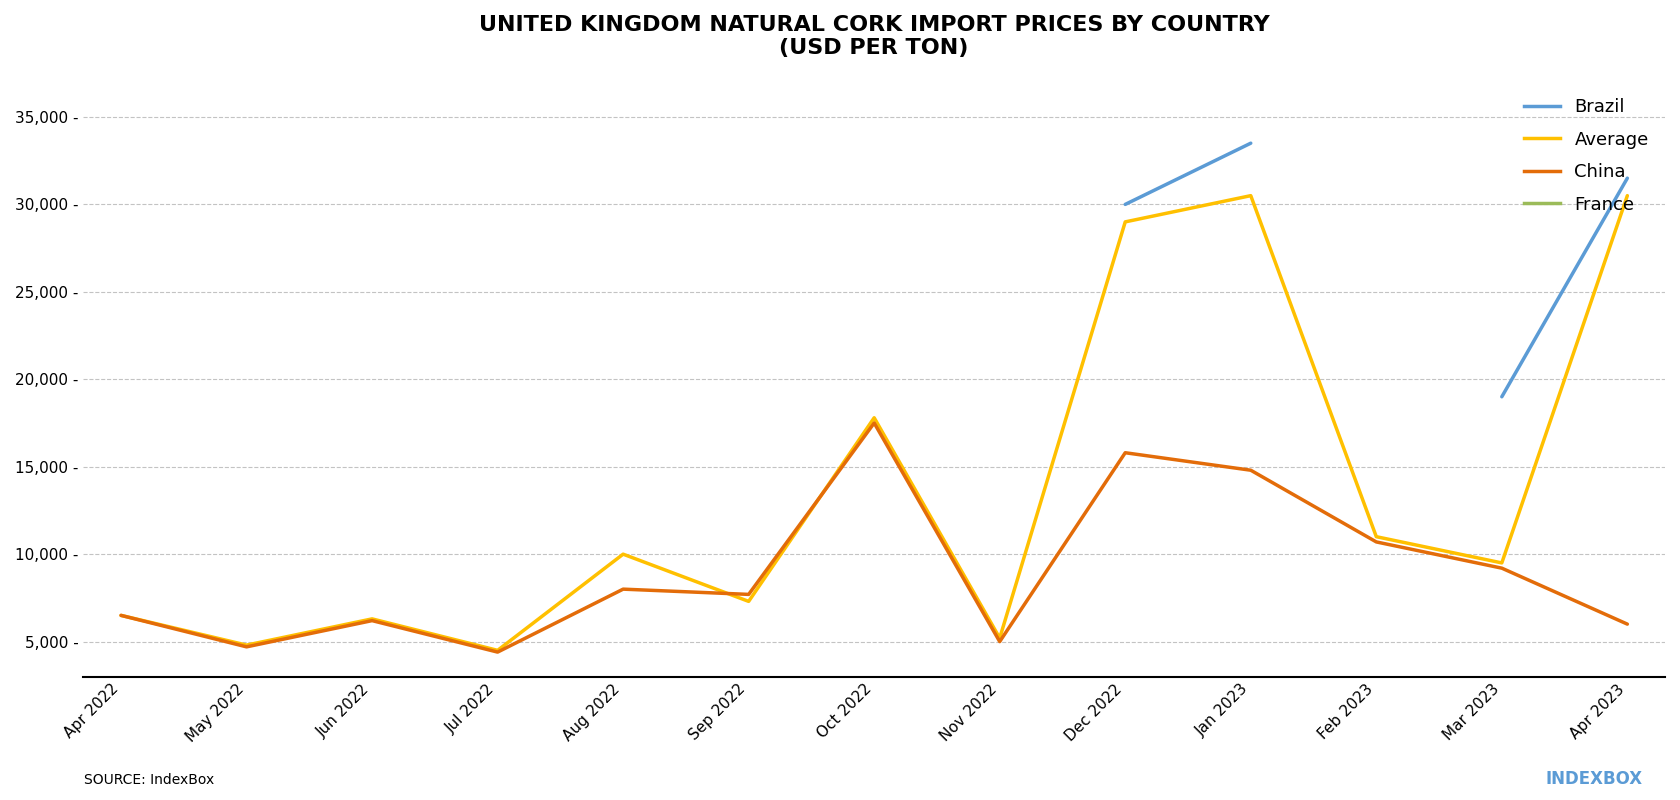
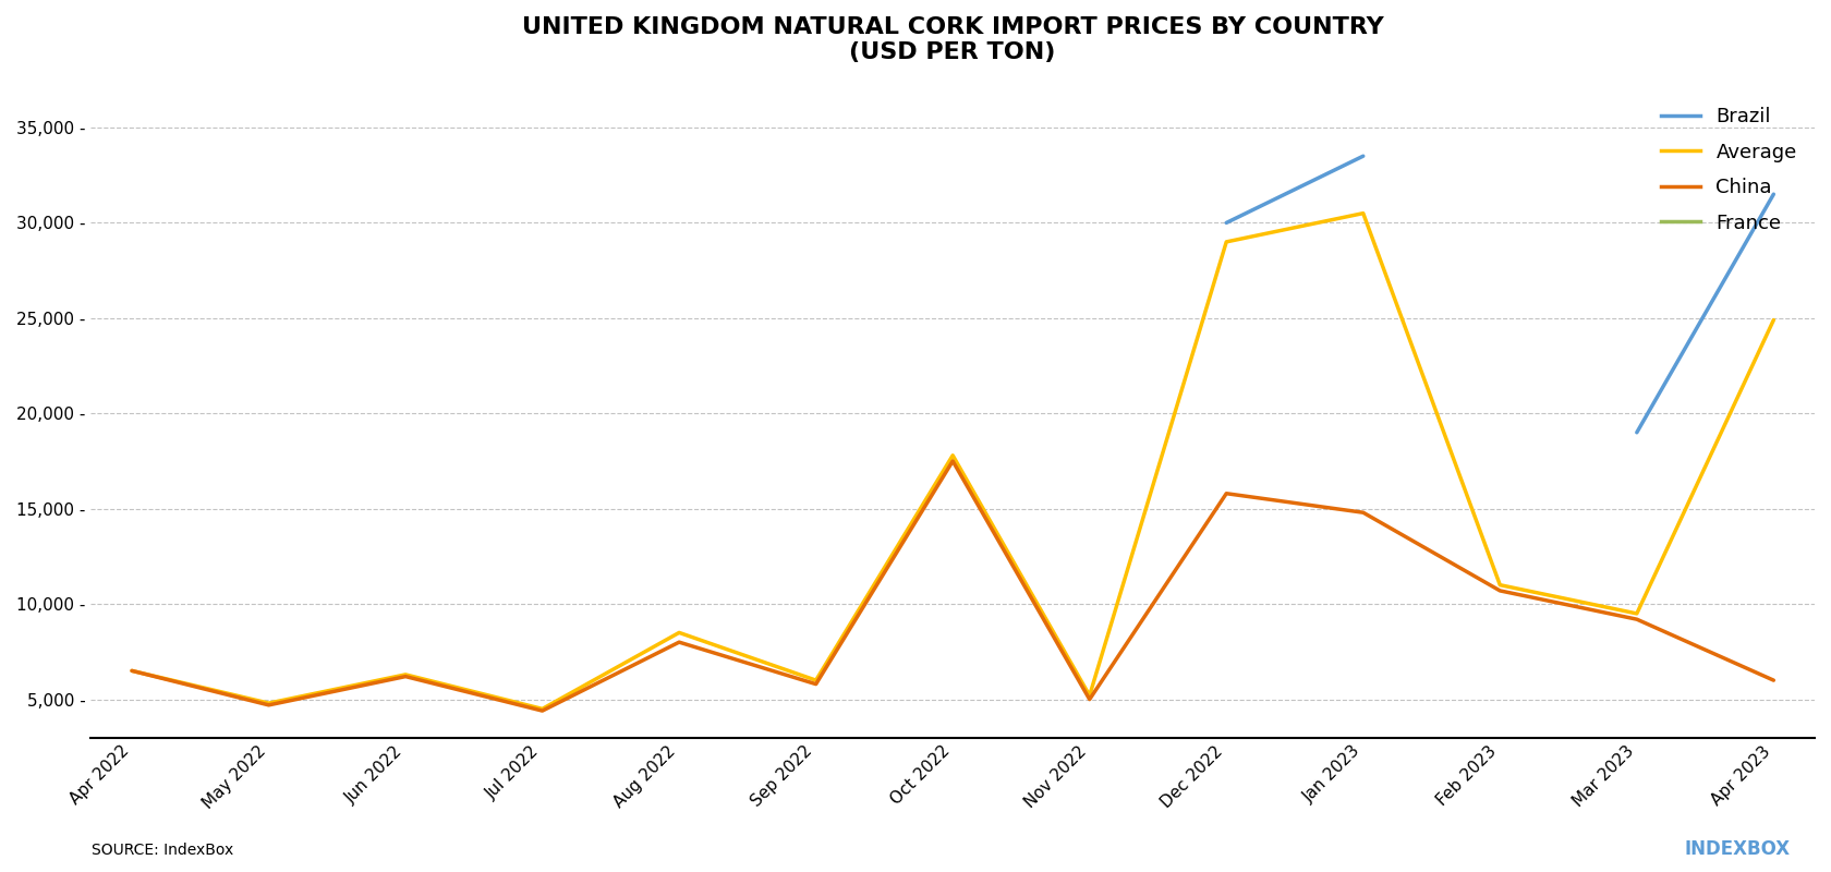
Average/Aug 2022: 10,000 - -> 8,500 -
Average/Sep 2022: 7,300 - -> 6,000 -
China/Sep 2022: 7,700 - -> 5,800 -
Average/Apr 2023: 30,500 - -> 24,900 -
